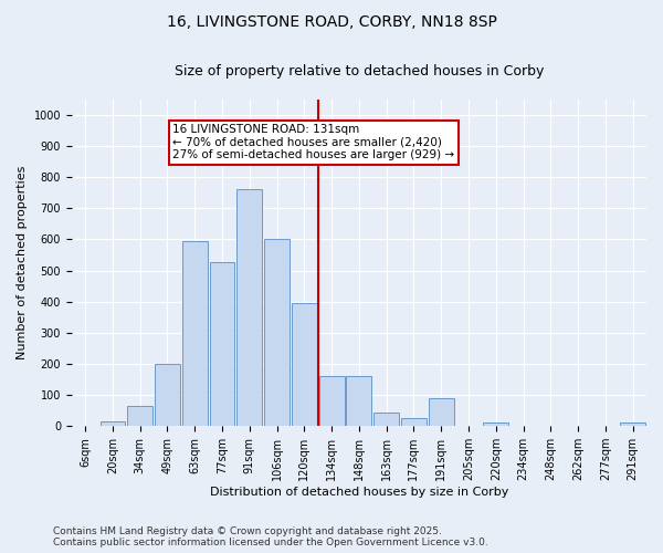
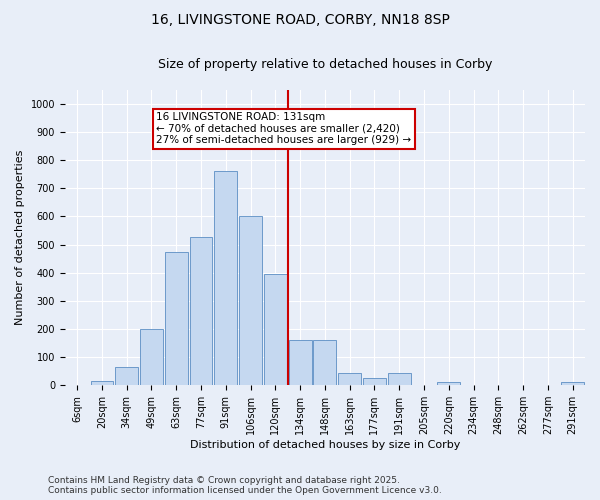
63sqm: 595 -> 475
191sqm: 90 -> 45
